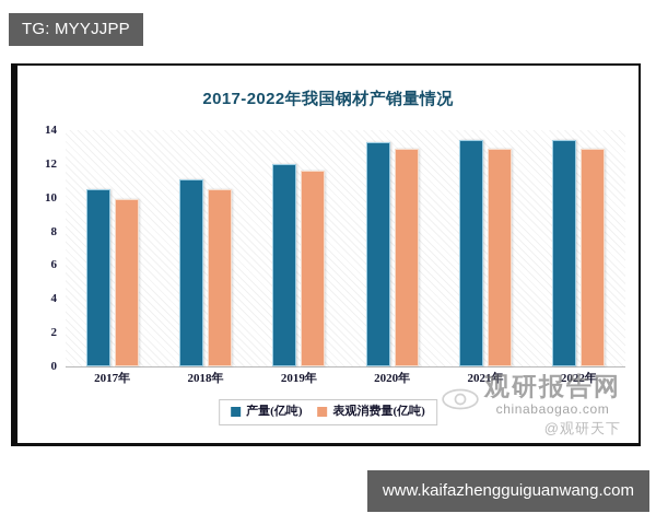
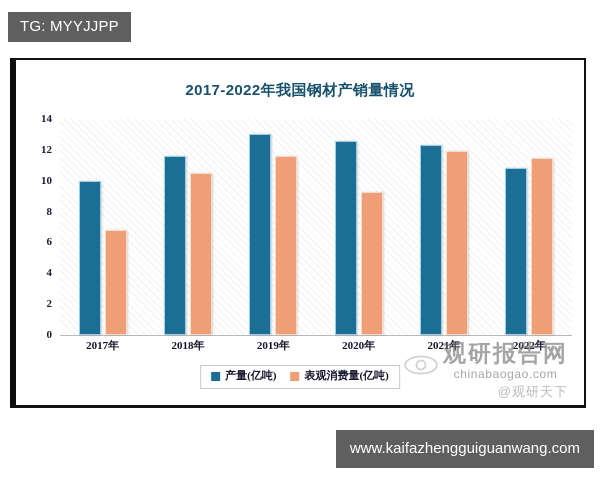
产量(亿吨)/2017年: 10.5 -> 10.0
表观消费量(亿吨)/2017年: 9.9 -> 6.8
产量(亿吨)/2018年: 11.1 -> 11.6
产量(亿吨)/2019年: 12.0 -> 13.0
产量(亿吨)/2020年: 13.3 -> 12.6
表观消费量(亿吨)/2020年: 12.9 -> 9.3
产量(亿吨)/2021年: 13.4 -> 12.3
表观消费量(亿吨)/2021年: 12.9 -> 11.9
产量(亿吨)/2022年: 13.4 -> 10.8
表观消费量(亿吨)/2022年: 12.9 -> 11.5
